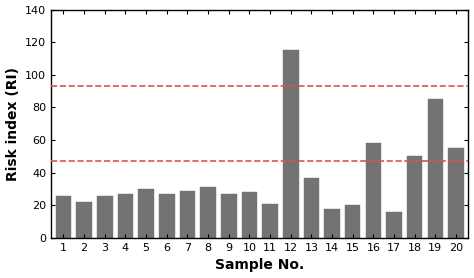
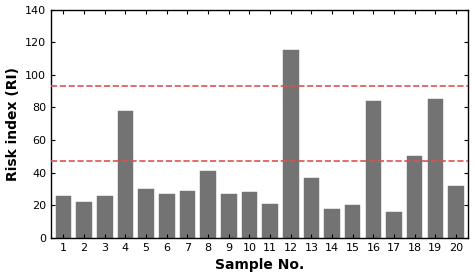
4: 27 -> 78
8: 31 -> 41
16: 58 -> 84
20: 55 -> 32
